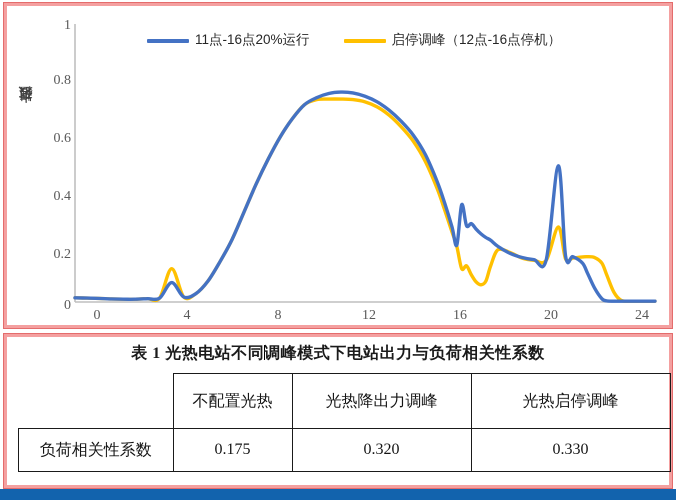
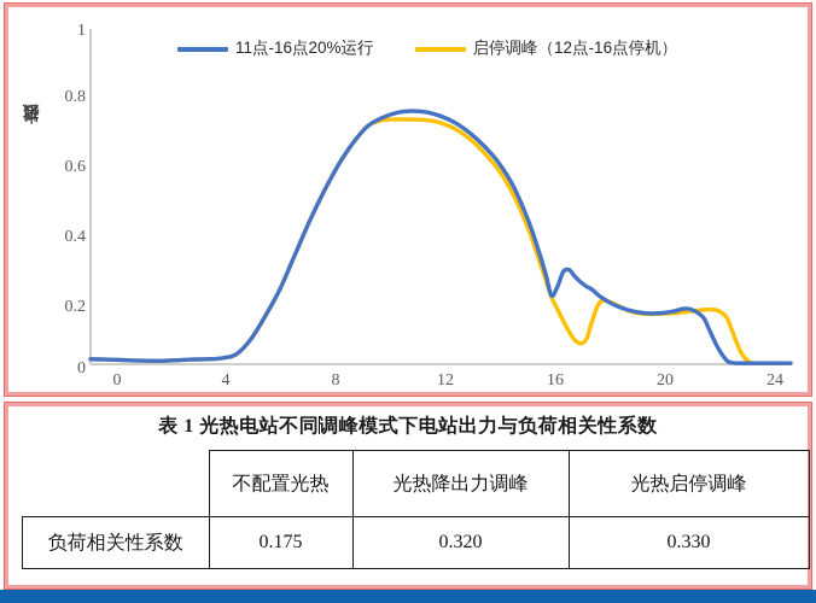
11点-16点20%运行/4: 0.07 -> 0.01
启停调峰（12点-16点停机）/4: 0.12 -> 0.01
11点-16点20%运行/16: 0.35 -> 0.23
启停调峰（12点-16点停机）/16: 0.12 -> 0.17
11点-16点20%运行/20: 0.49 -> 0.16
启停调峰（12点-16点停机）/20: 0.27 -> 0.15
